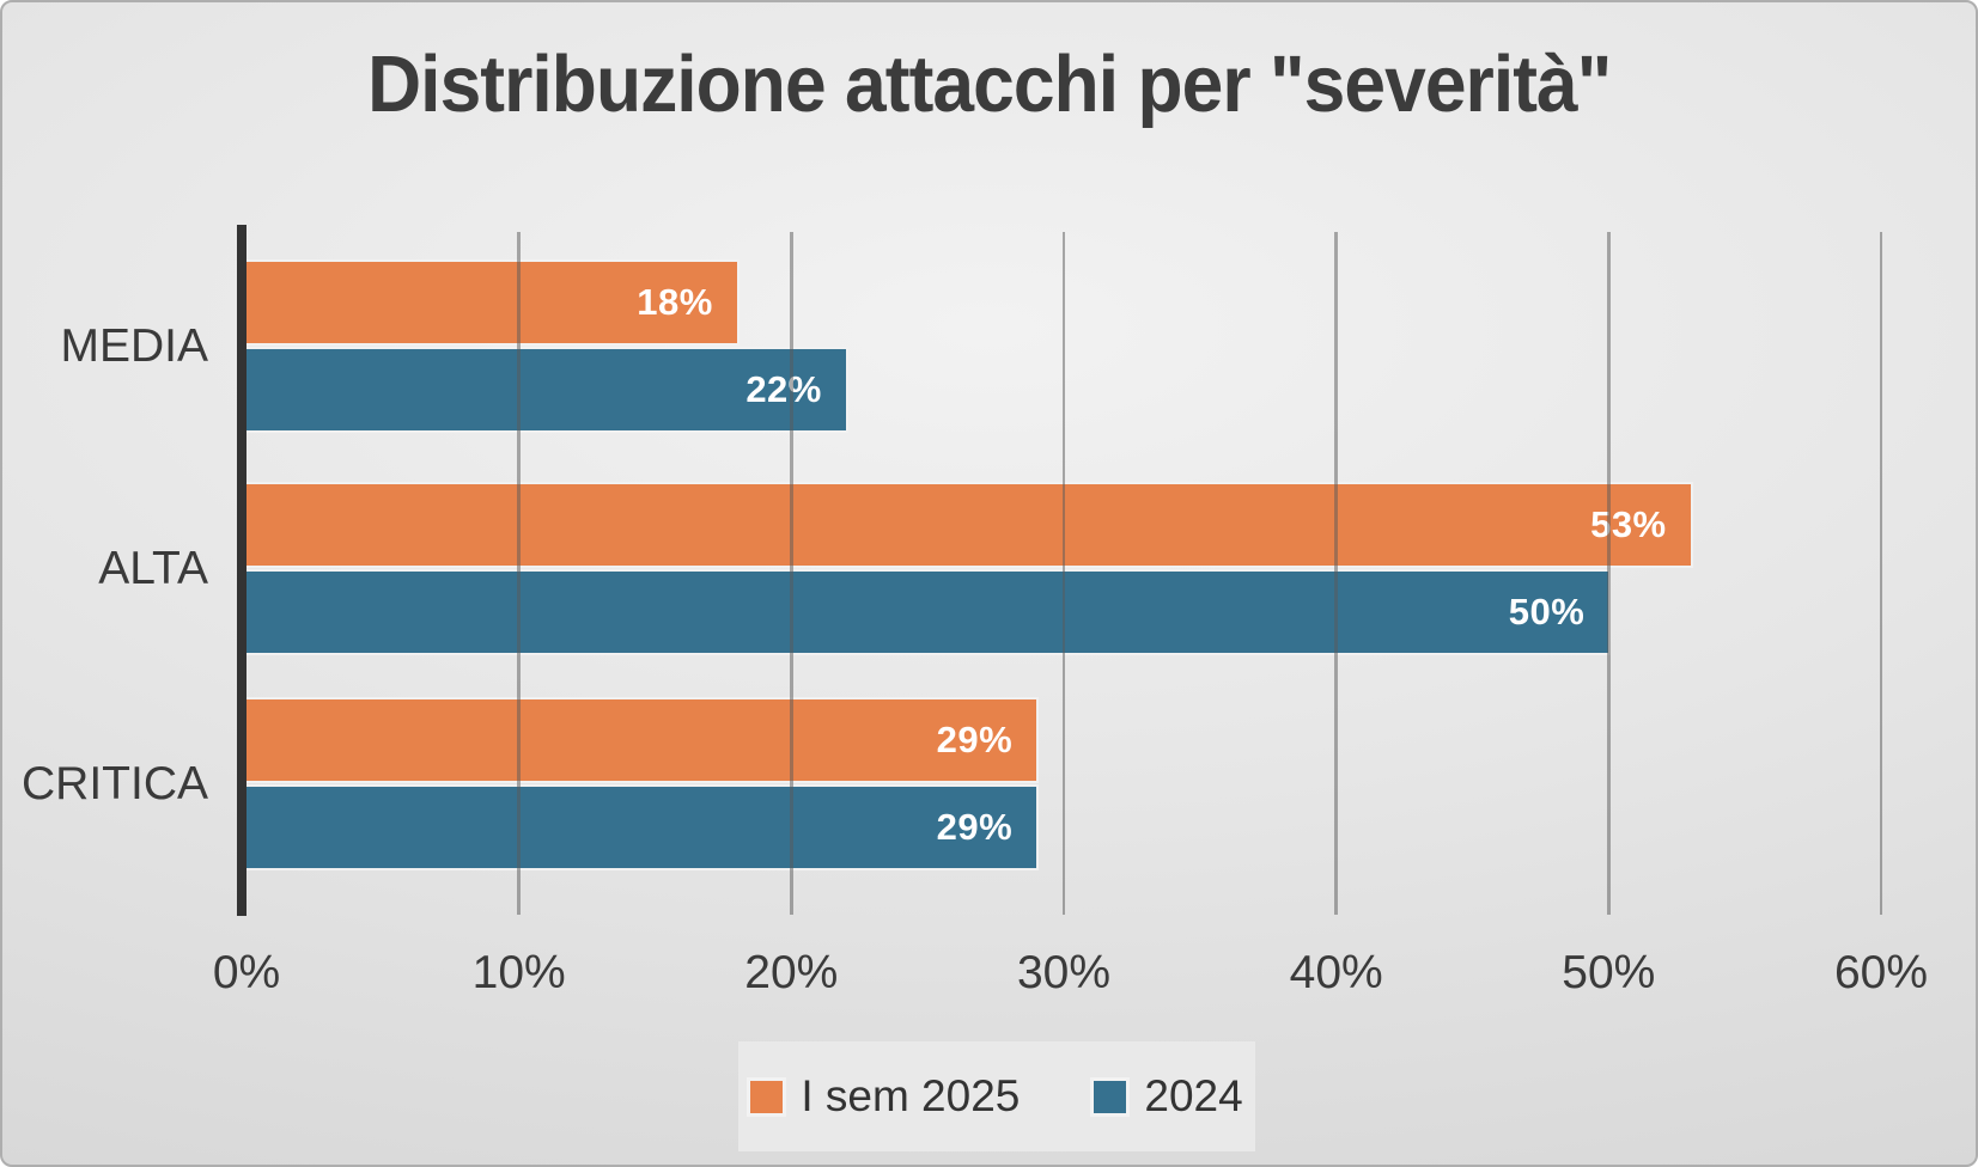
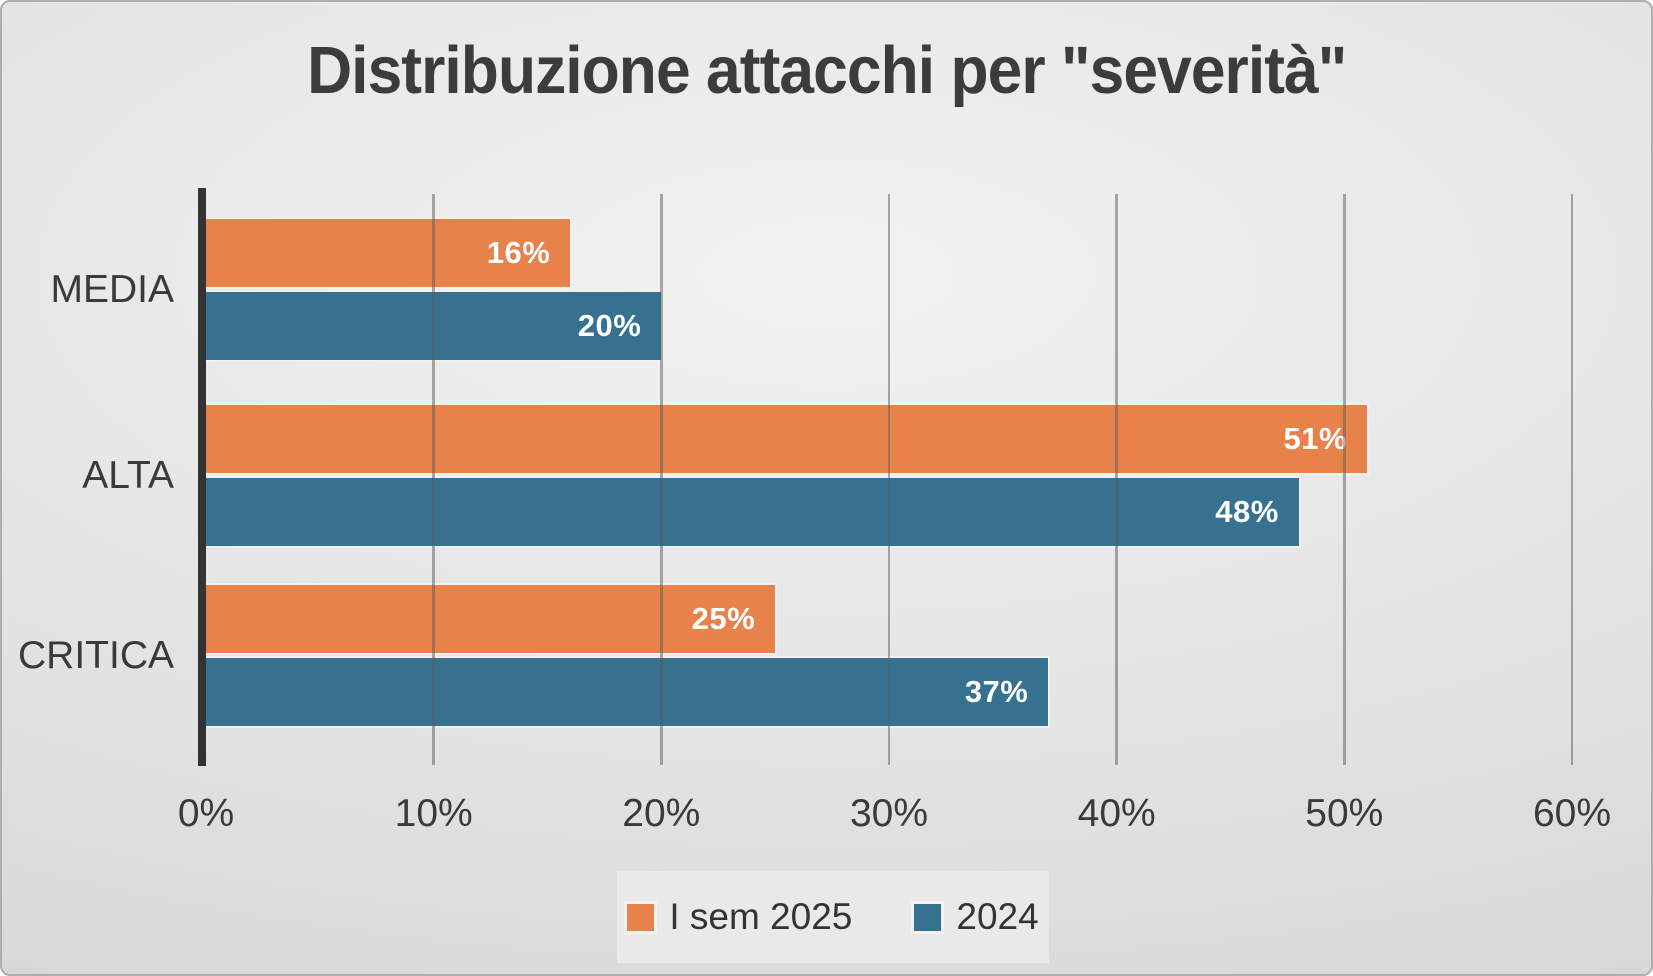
I sem 2025/MEDIA: 18% -> 16%
2024/MEDIA: 22% -> 20%
I sem 2025/ALTA: 53% -> 51%
2024/ALTA: 50% -> 48%
I sem 2025/CRITICA: 29% -> 25%
2024/CRITICA: 29% -> 37%
